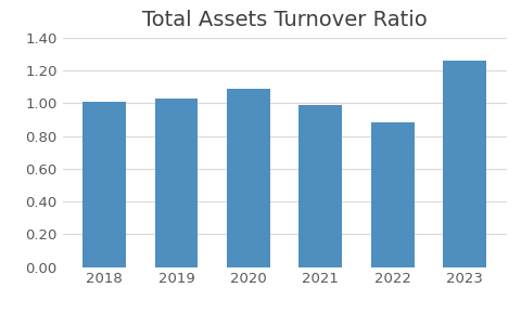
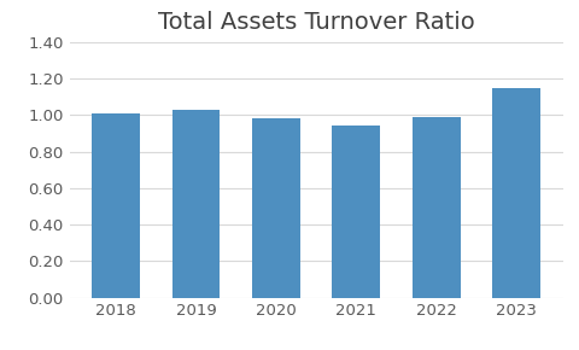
2020: 1.09 -> 0.98
2021: 0.99 -> 0.94
2022: 0.88 -> 0.99
2023: 1.26 -> 1.15
